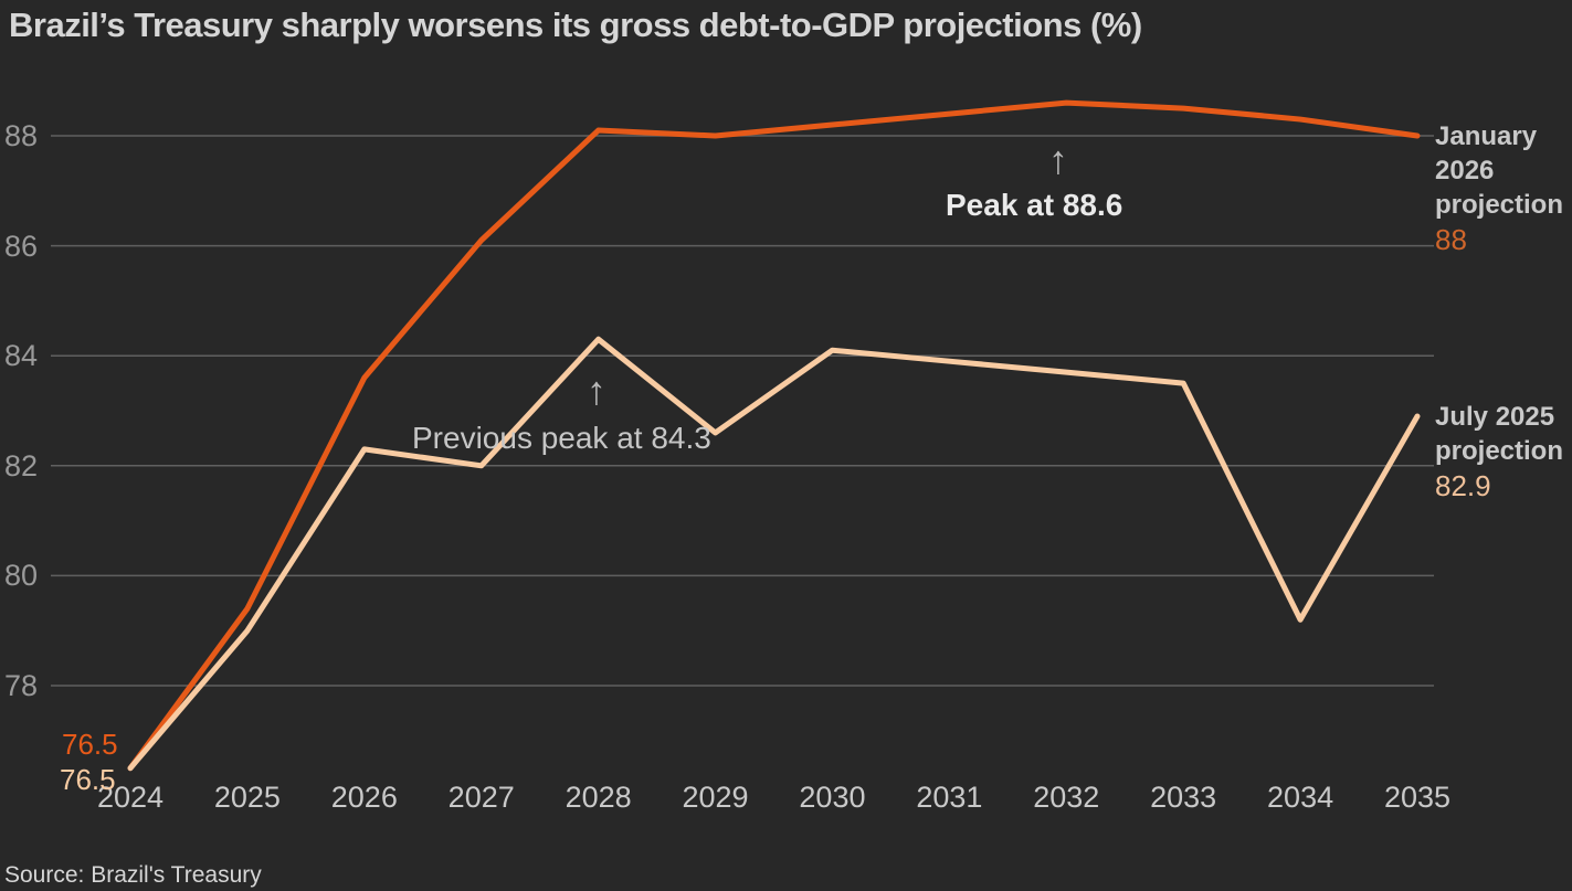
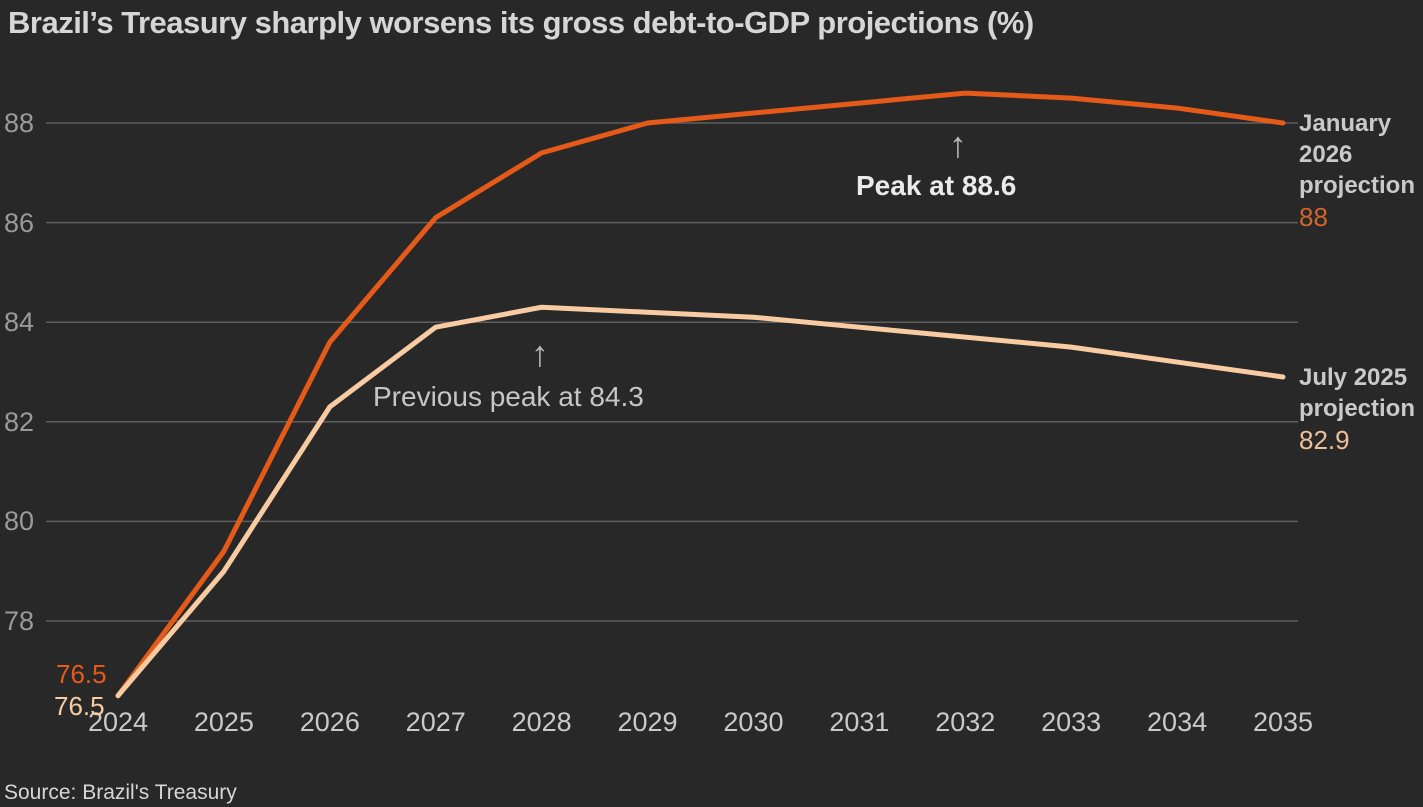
July 2025 projection/2027: 82.0 -> 83.9
January 2026 projection/2028: 88.1 -> 87.4
July 2025 projection/2029: 82.6 -> 84.2
July 2025 projection/2034: 79.2 -> 83.2
